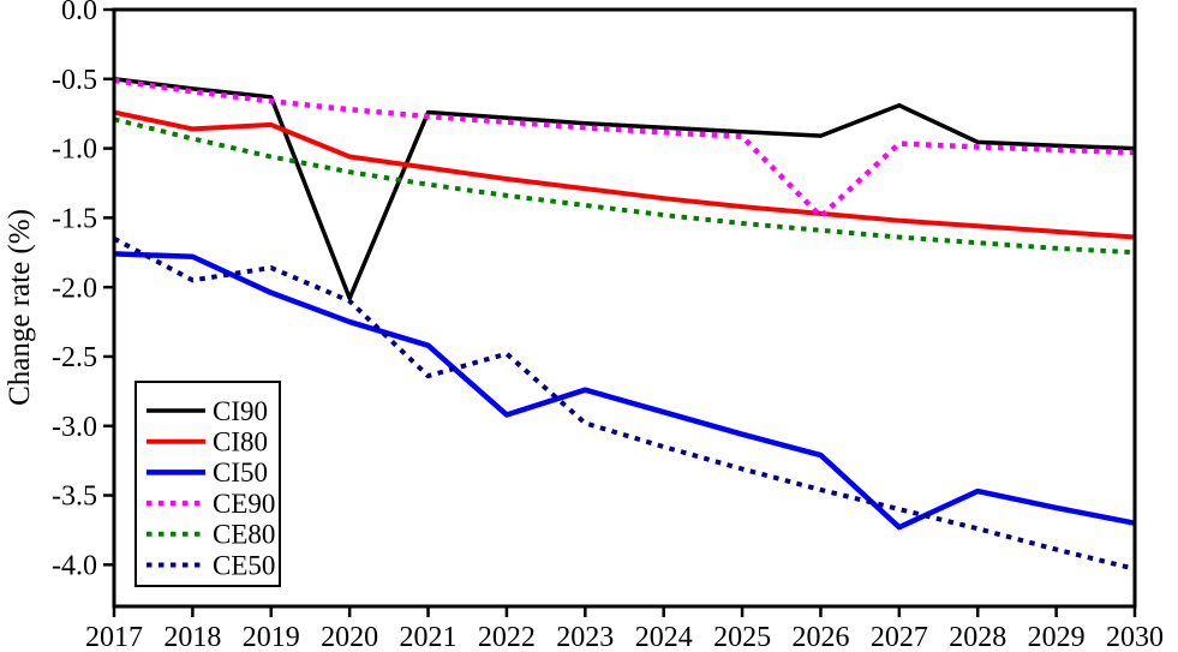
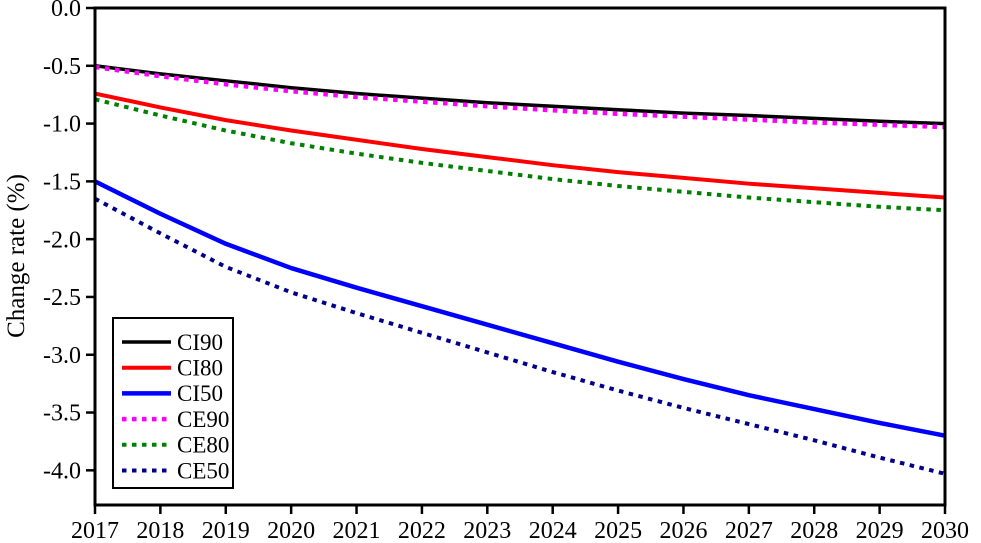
CI50/2017: -1.76 -> -1.50
CI80/2019: -0.83 -> -0.97
CE50/2019: -1.86 -> -2.24
CI90/2020: -2.08 -> -0.69
CE50/2020: -2.10 -> -2.46
CI50/2022: -2.92 -> -2.58
CE50/2022: -2.48 -> -2.81
CE90/2026: -1.49 -> -0.94
CI90/2027: -0.69 -> -0.93
CI50/2027: -3.73 -> -3.35
